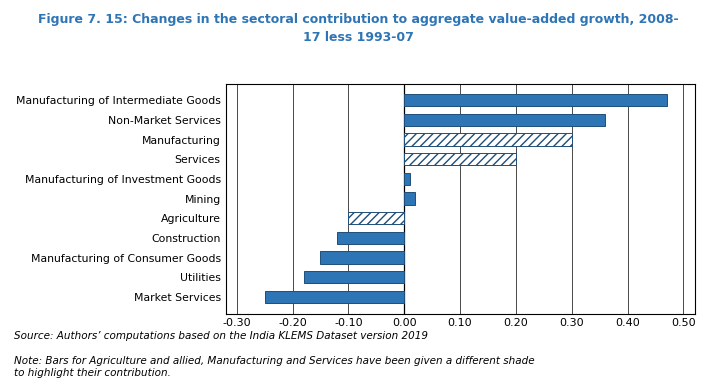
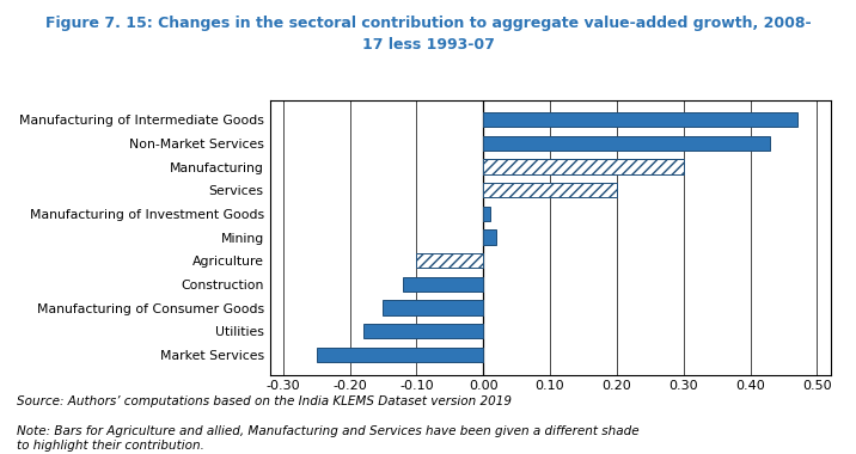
Non-Market Services: 0.36 -> 0.43
